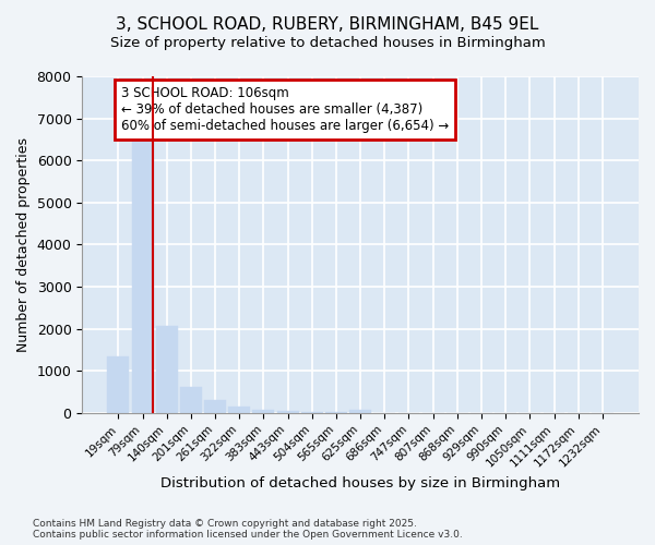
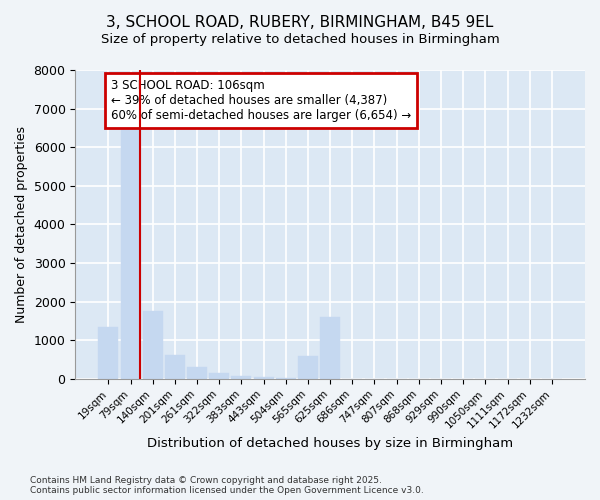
140sqm: 2080 -> 1750
565sqm: 10 -> 600
625sqm: 80 -> 1600
